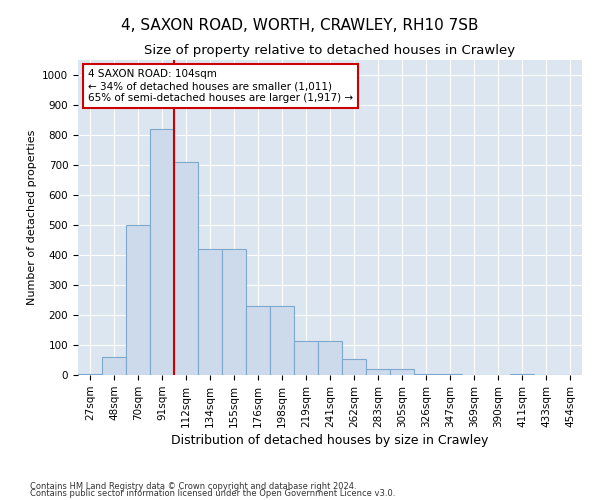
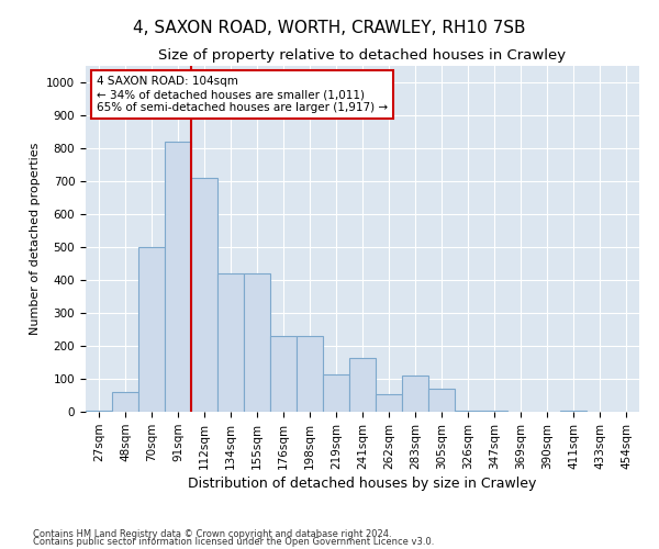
241sqm: 115 -> 165
283sqm: 20 -> 110
305sqm: 20 -> 70
